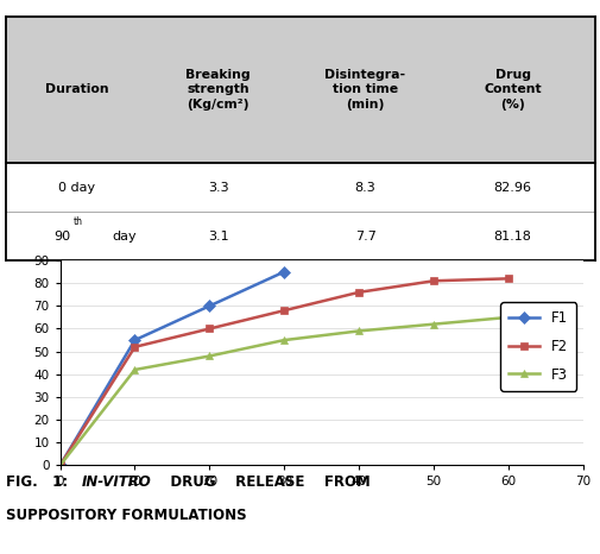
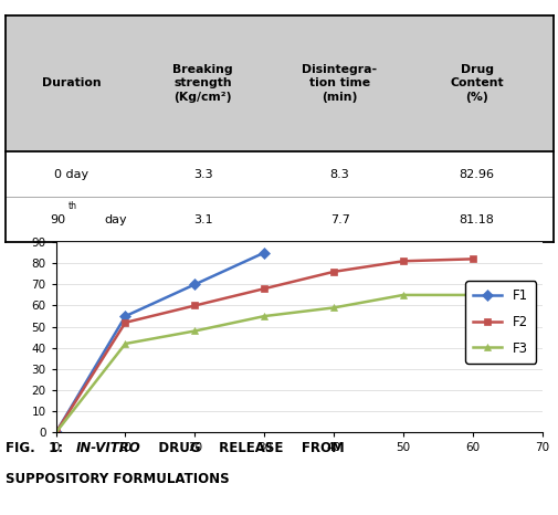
F3/50: 62 -> 65
